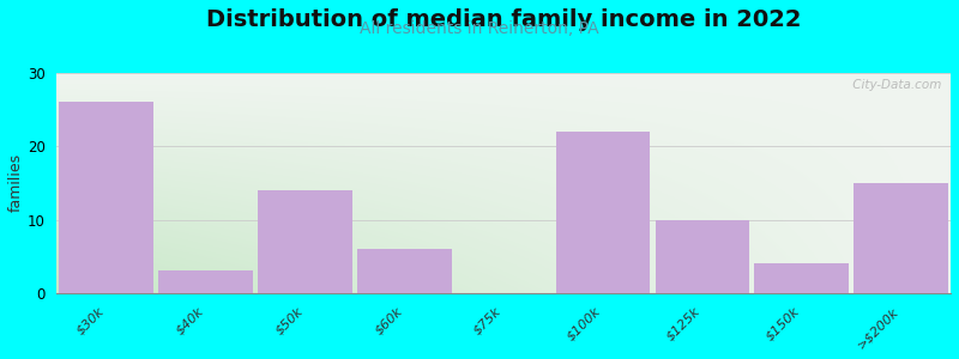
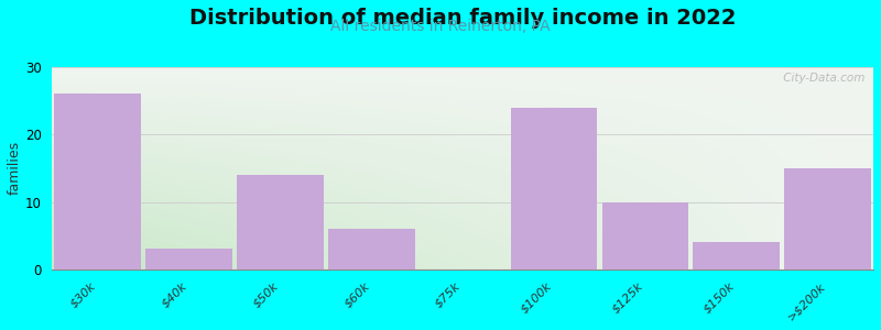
$100k: 22 -> 24
